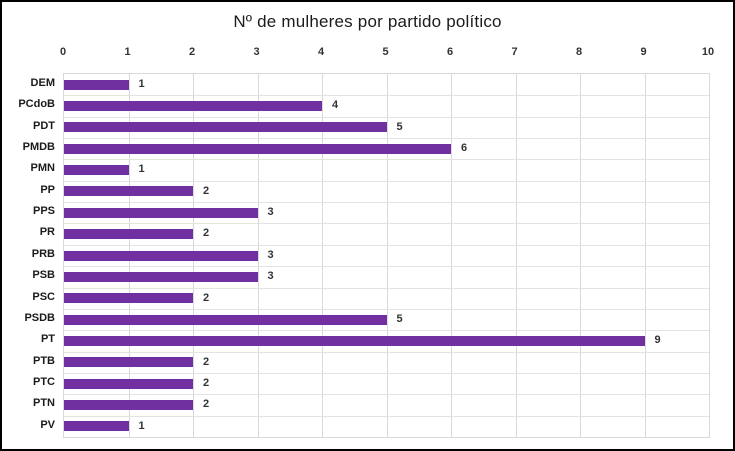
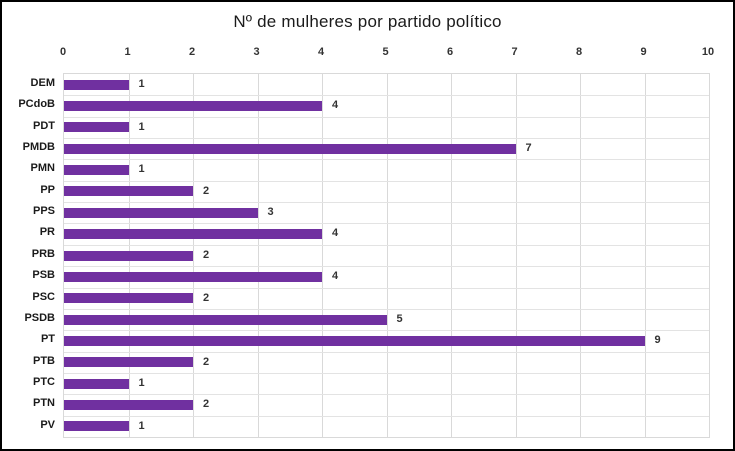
PDT: 5 -> 1
PMDB: 6 -> 7
PR: 2 -> 4
PRB: 3 -> 2
PSB: 3 -> 4
PTC: 2 -> 1
